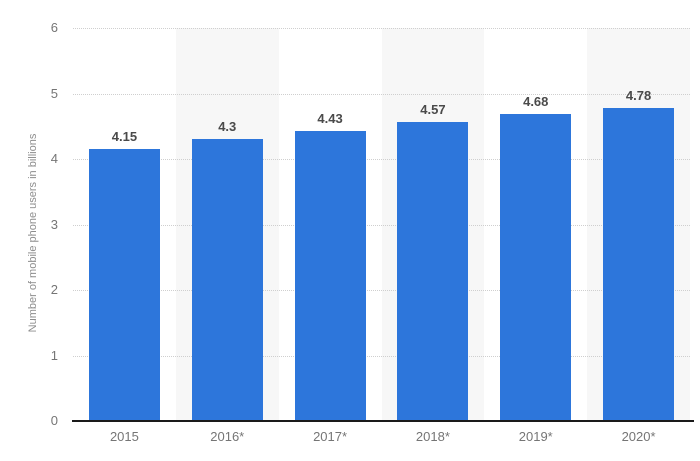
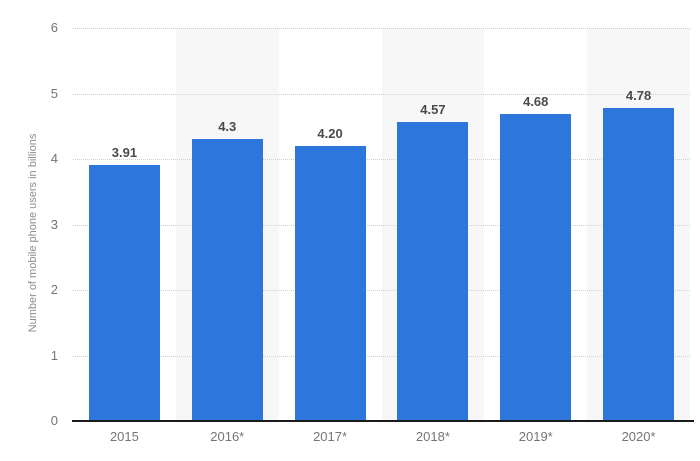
2015: 4.15 -> 3.91
2017*: 4.43 -> 4.20
